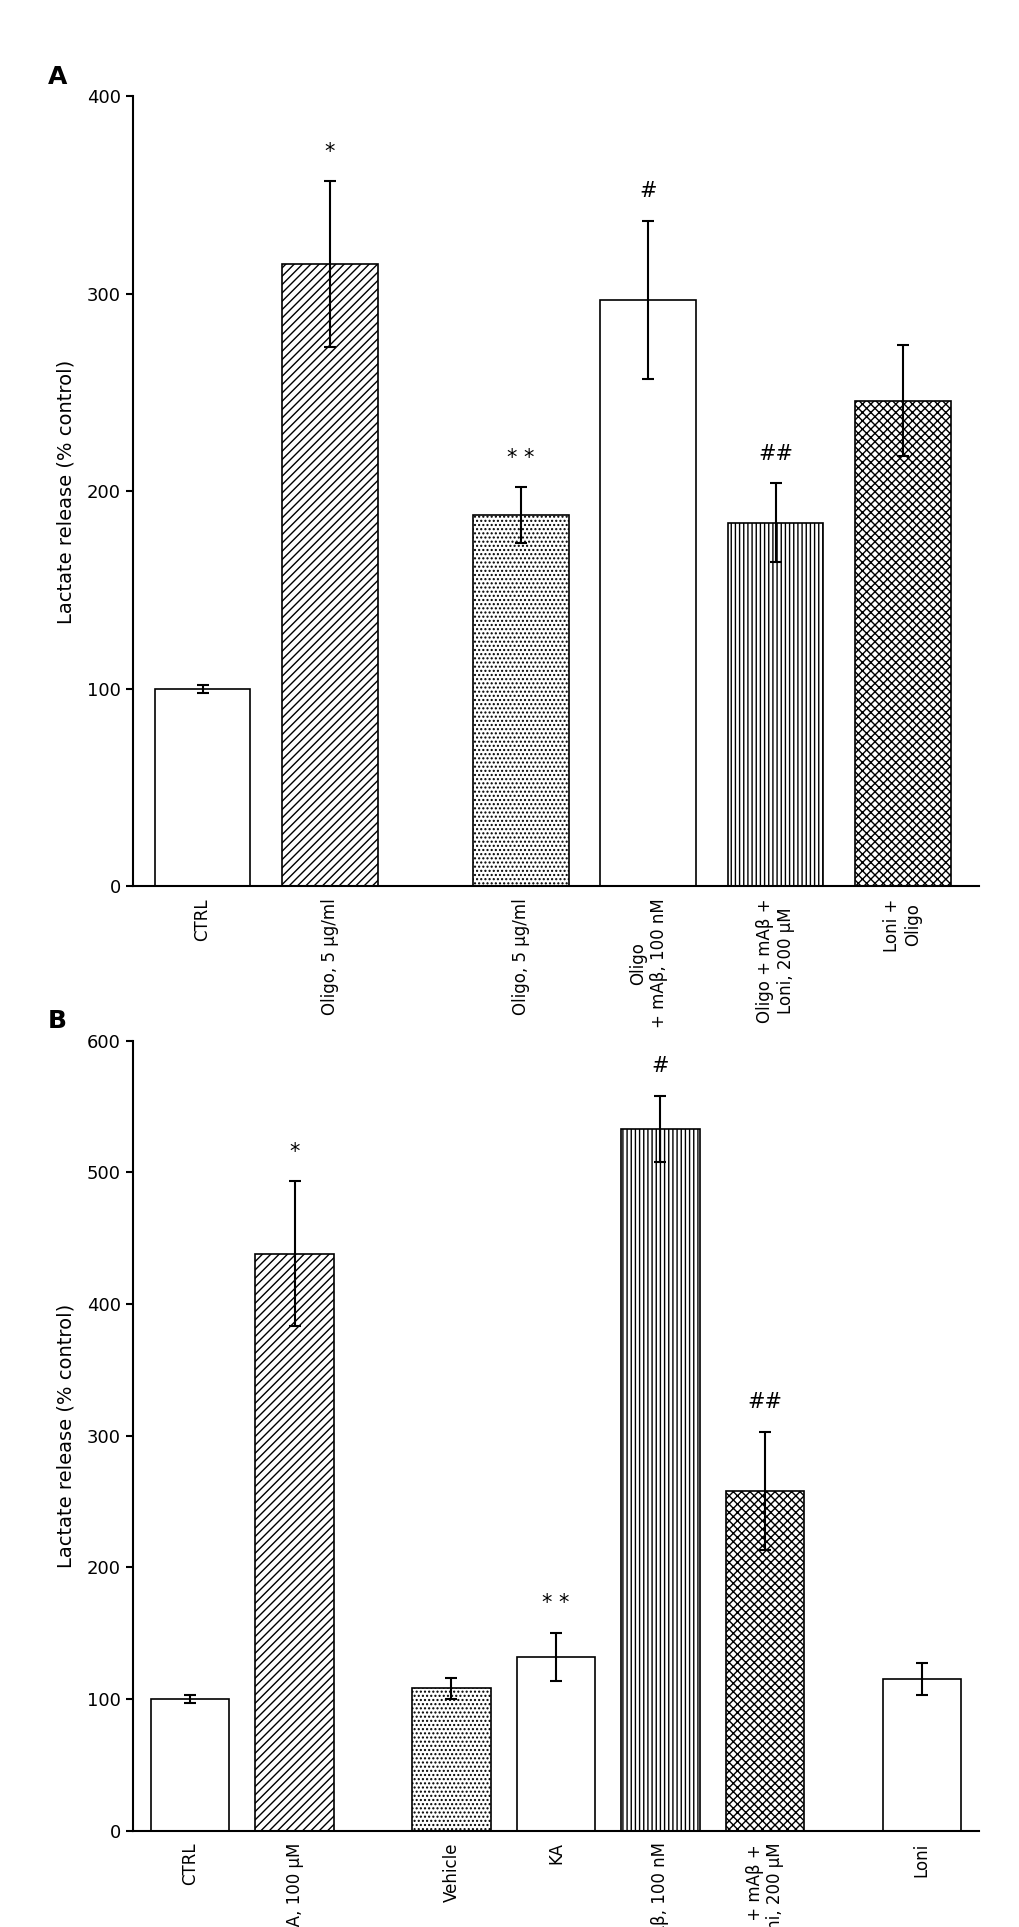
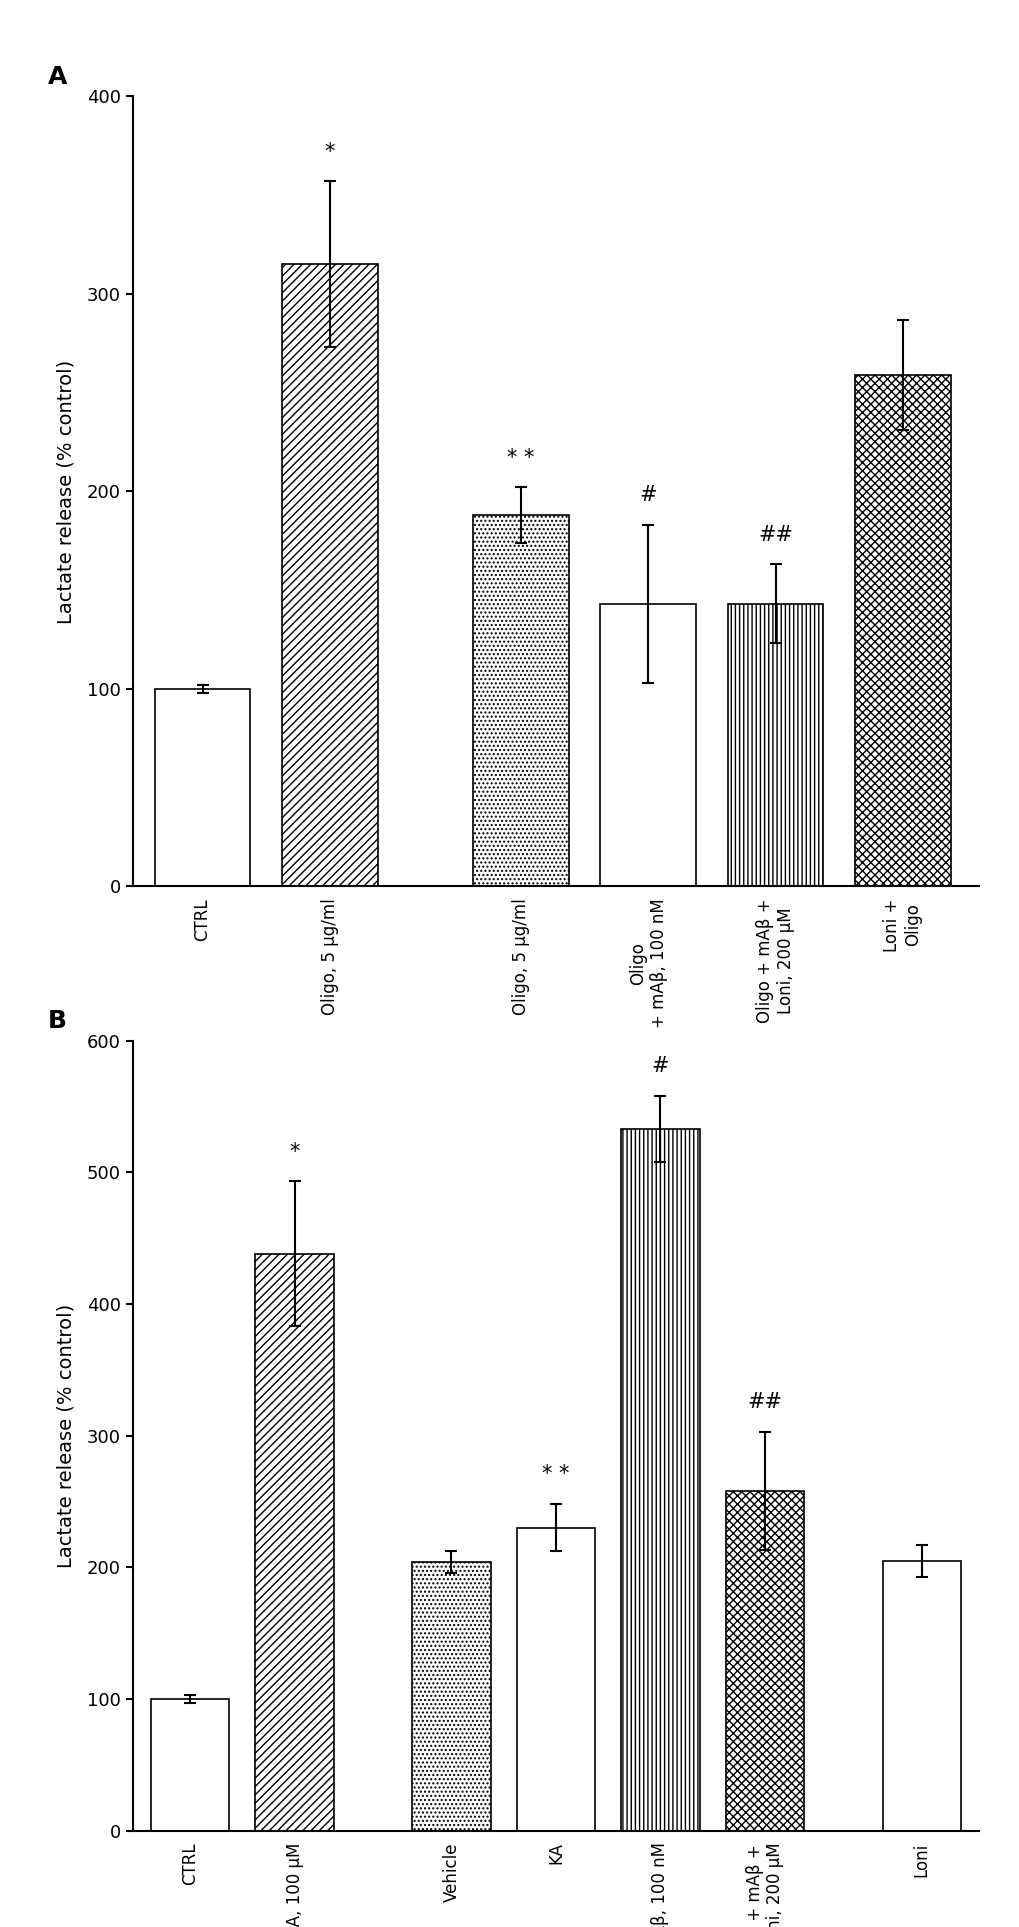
Oligo + mAβ, 100 nM: 297 -> 143
Oligo + mAβ + Loni, 200 μM: 184 -> 143
Loni + Oligo: 246 -> 259
Vehicle: 108 -> 204
KA: 132 -> 230
Loni: 115 -> 205
